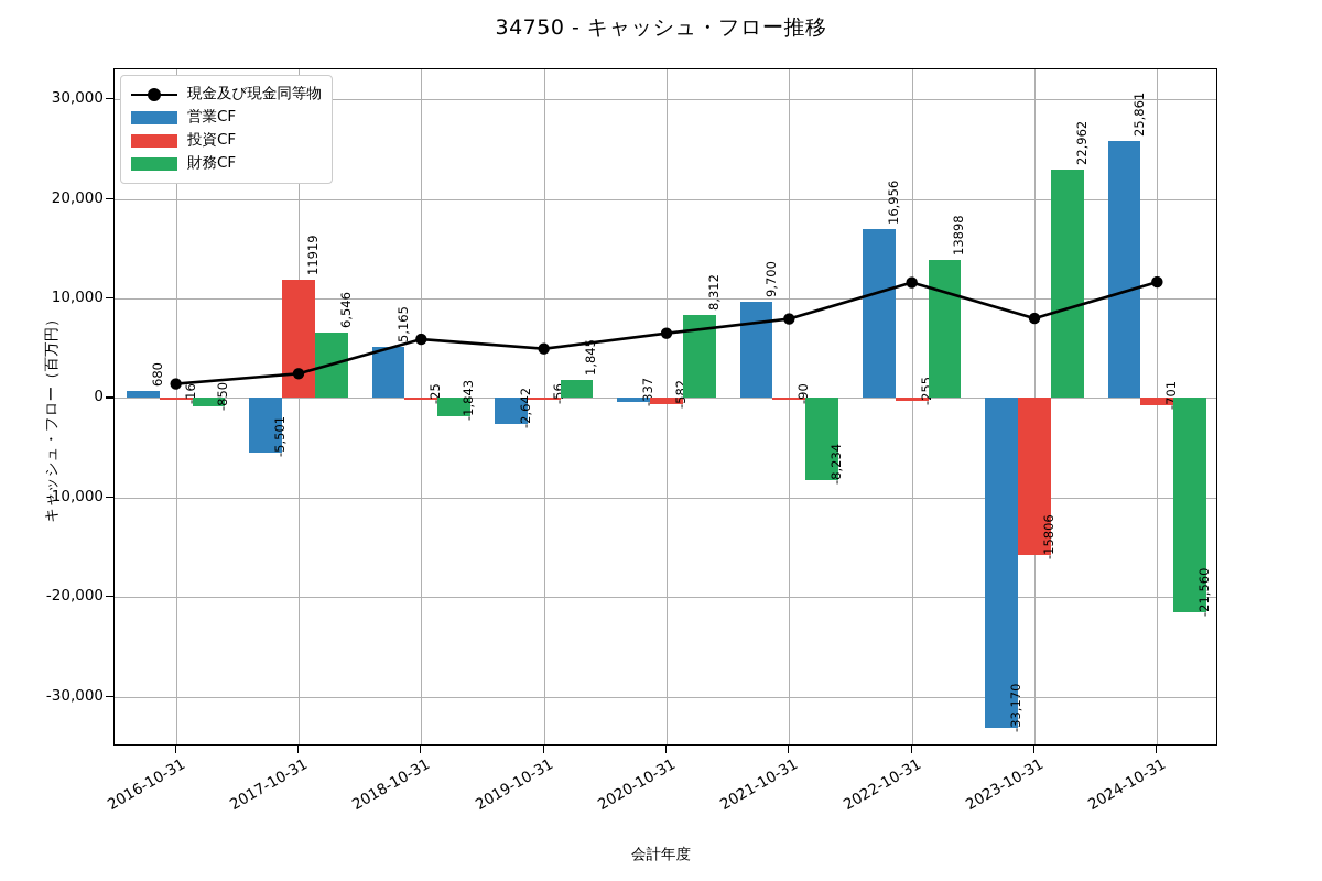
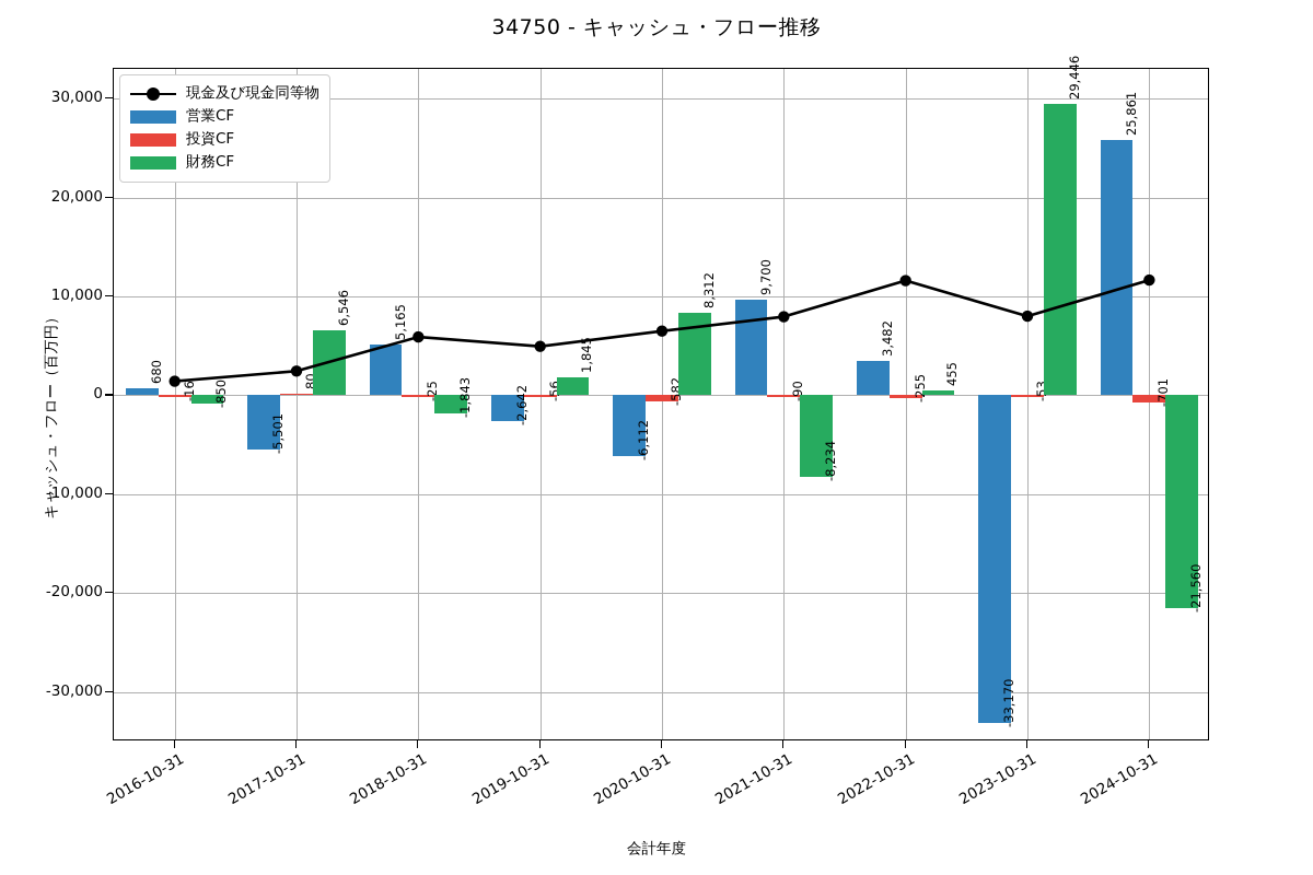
投資CF/2017-10-31: 11919 -> 80
営業CF/2020-10-31: -337 -> -6,112
営業CF/2022-10-31: 16,956 -> 3,482
財務CF/2022-10-31: 13898 -> 455
投資CF/2023-10-31: -15806 -> -53
財務CF/2023-10-31: 22,962 -> 29,446
